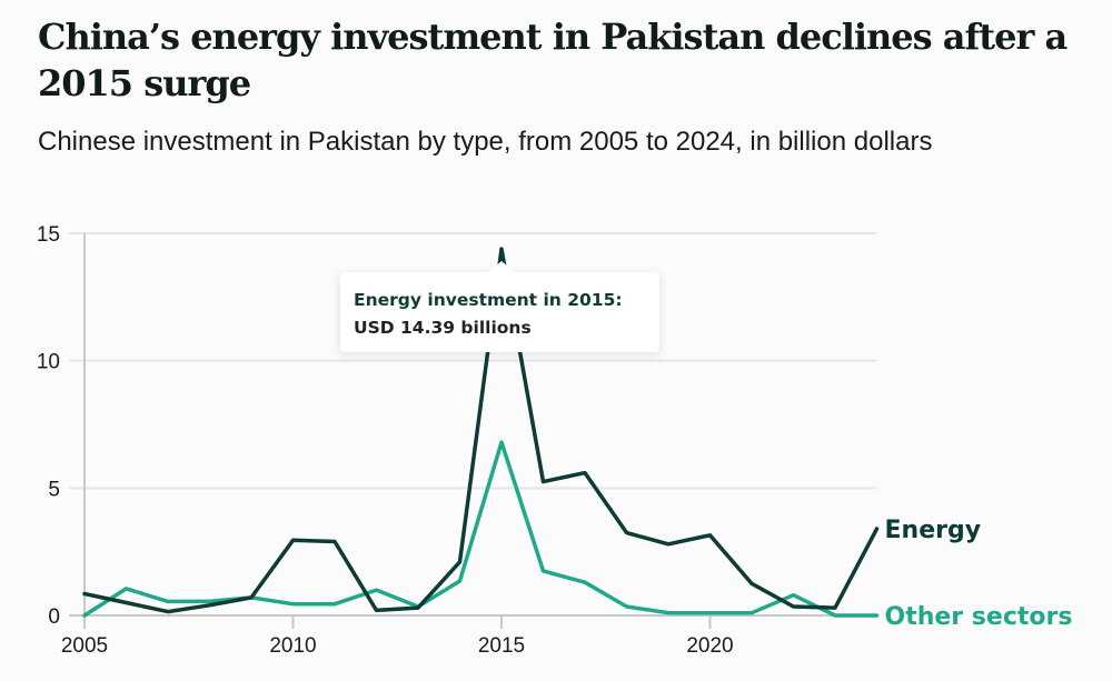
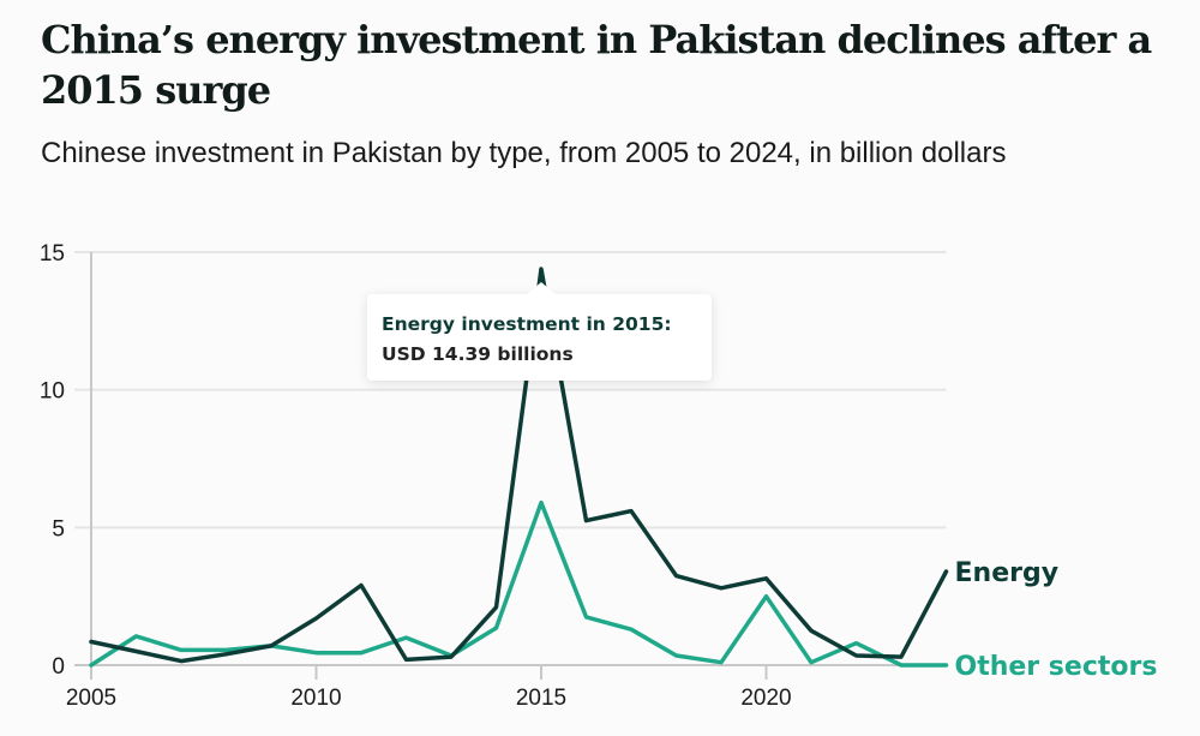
Energy/2010: 3.0 -> 1.7
Other sectors/2015: 6.8 -> 5.9
Other sectors/2020: 0.1 -> 2.5
